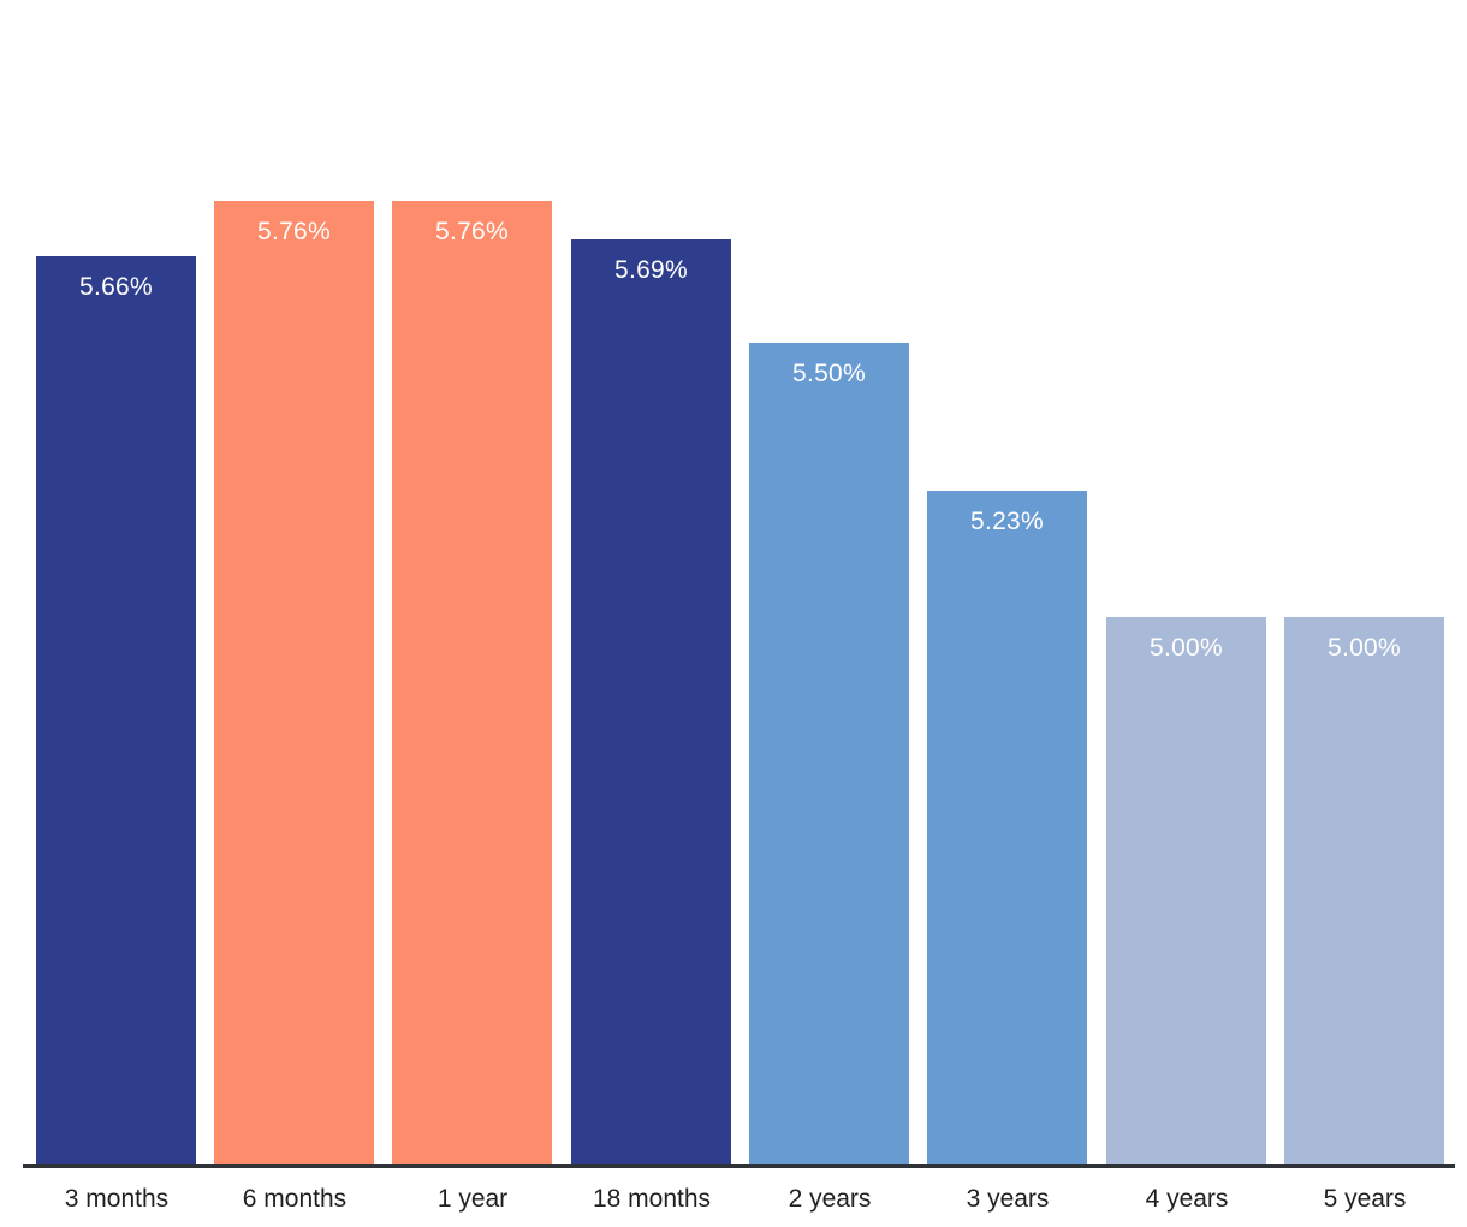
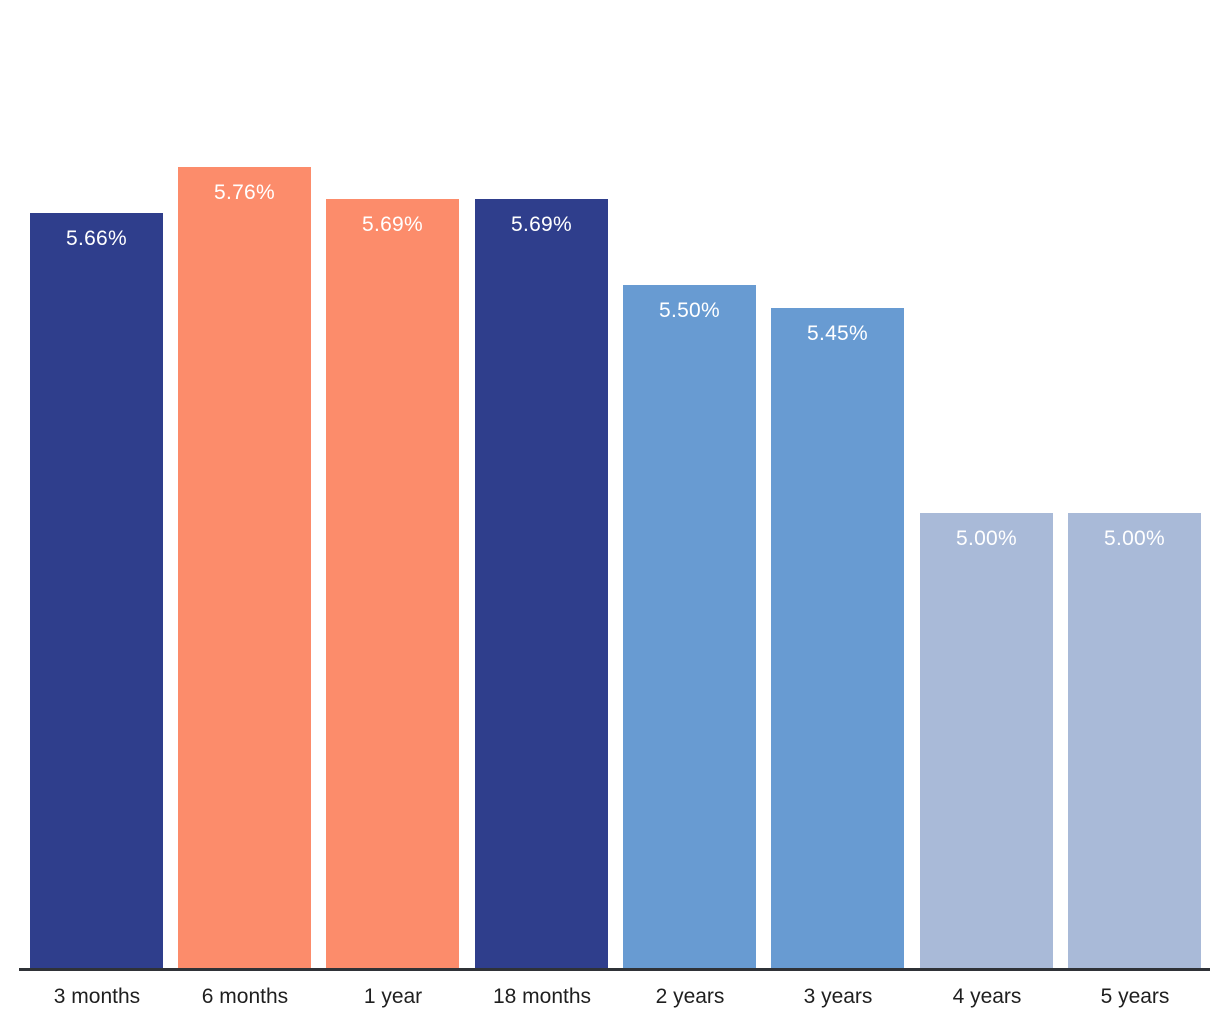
1 year: 5.76% -> 5.69%
3 years: 5.23% -> 5.45%
